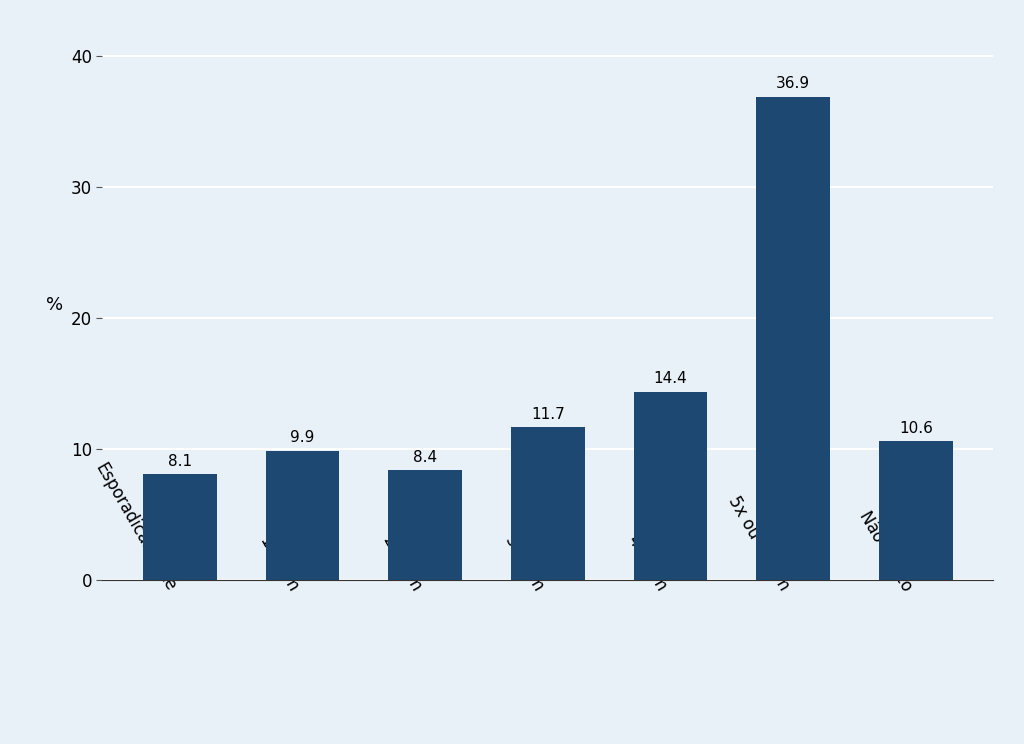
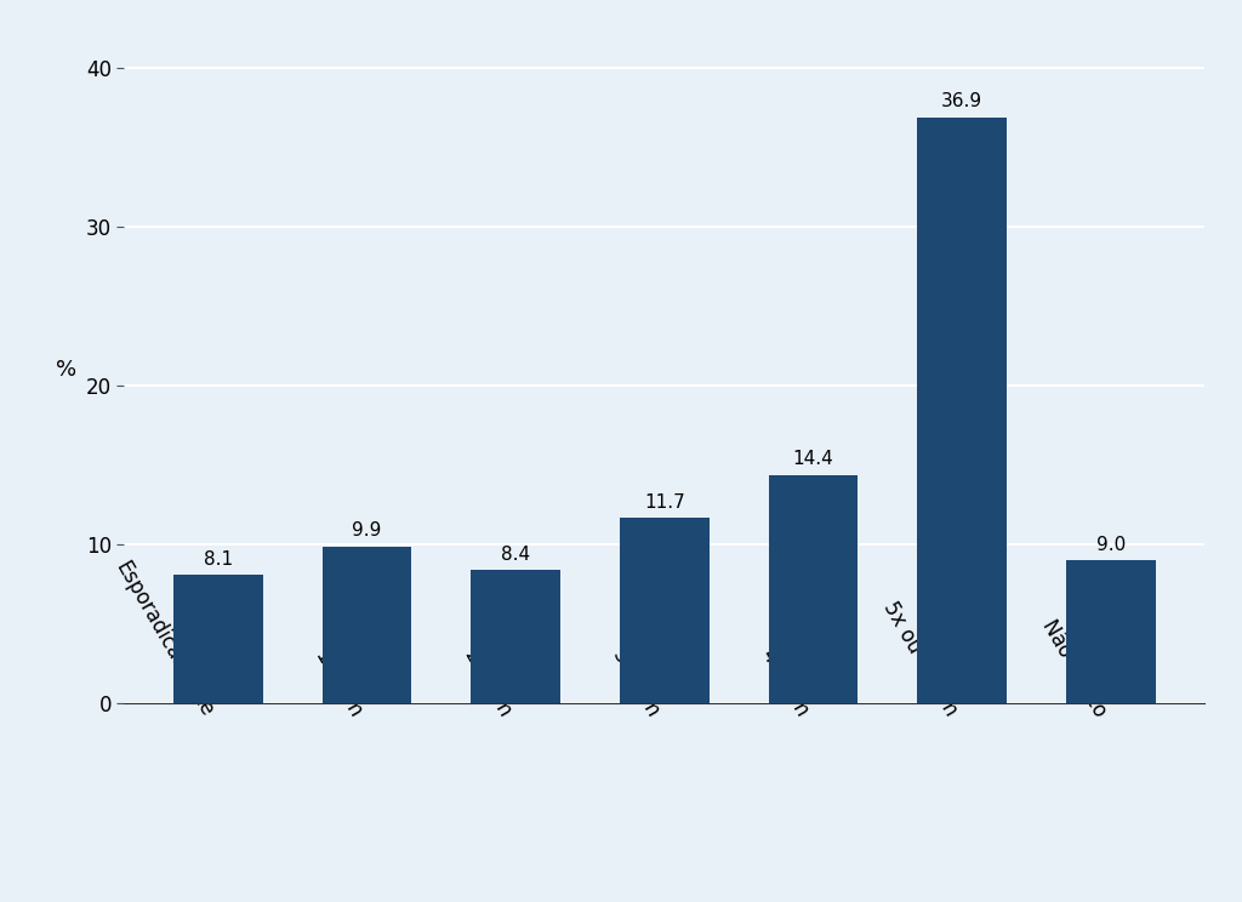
Não Utilizo: 10.6 -> 9.0
